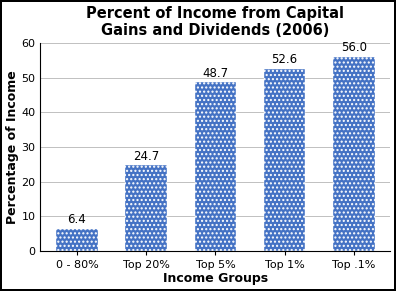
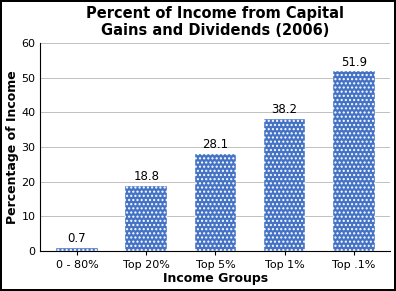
0 - 80%: 6.4 -> 0.7
Top 20%: 24.7 -> 18.8
Top 5%: 48.7 -> 28.1
Top 1%: 52.6 -> 38.2
Top .1%: 56.0 -> 51.9
